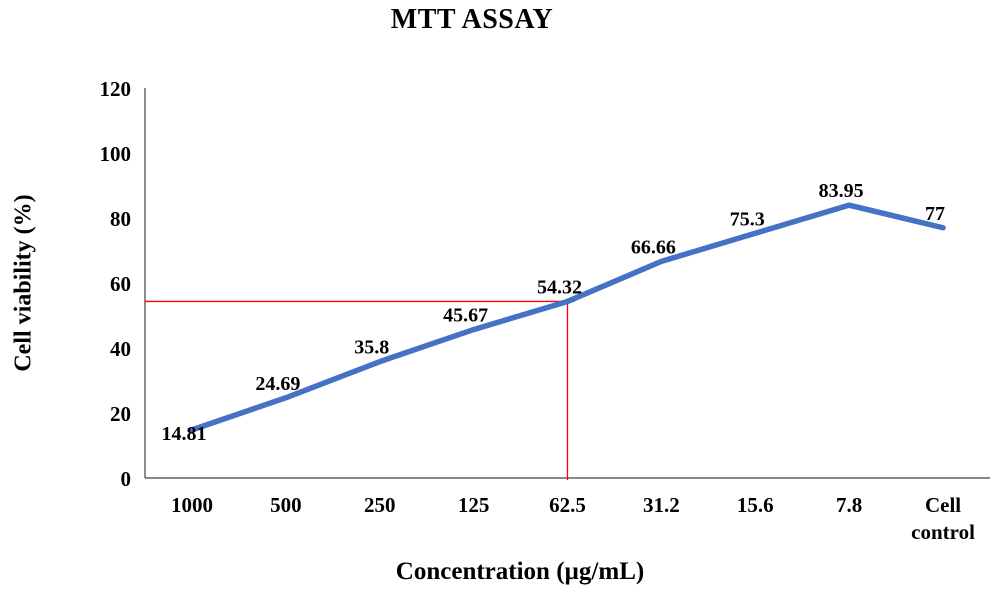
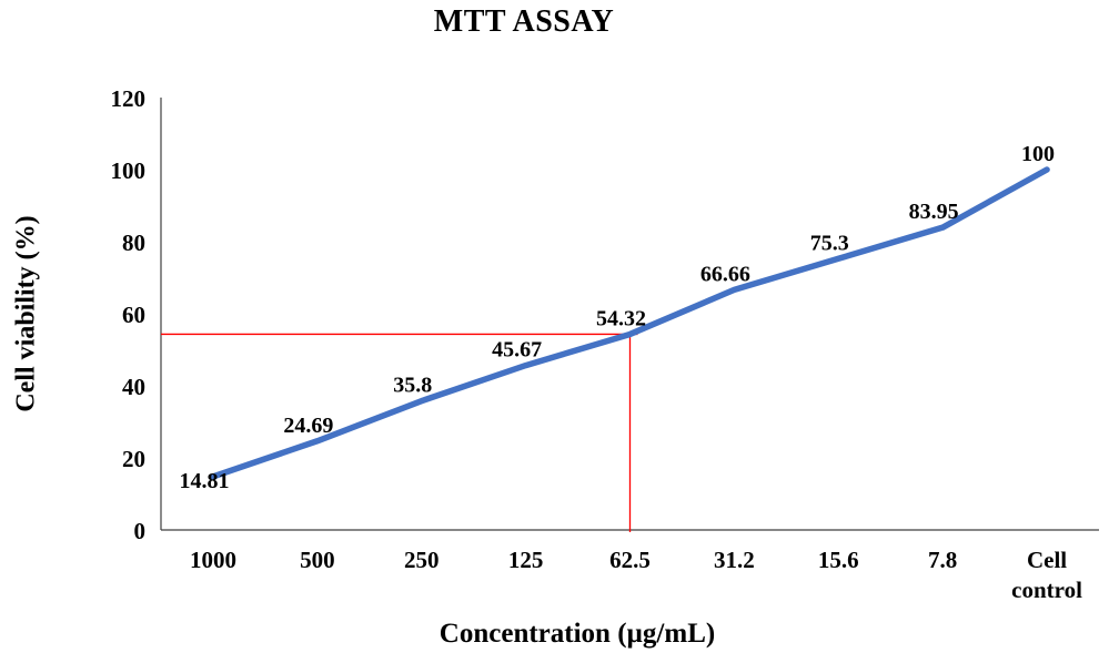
Cell control: 77 -> 100
